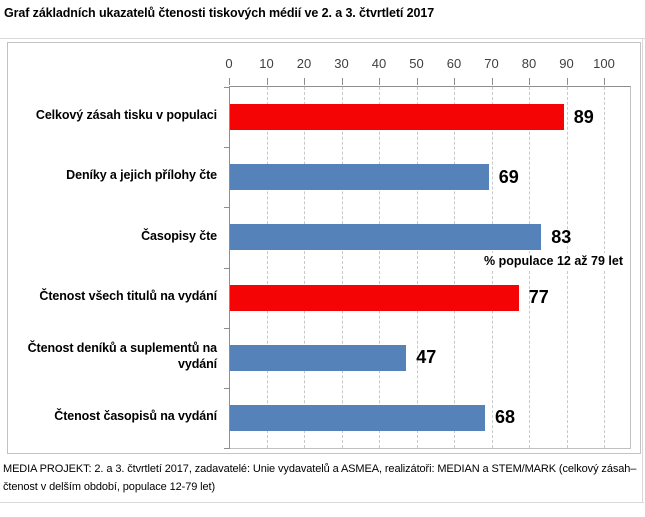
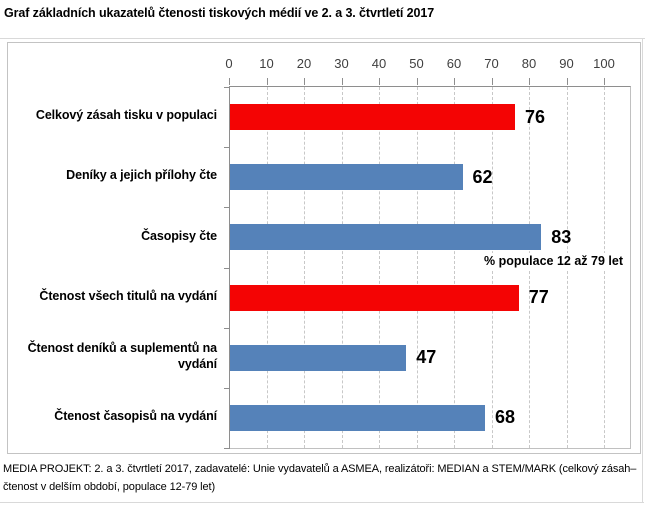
Celkový zásah tisku v populaci: 89 -> 76
Deníky a jejich přílohy čte: 69 -> 62
